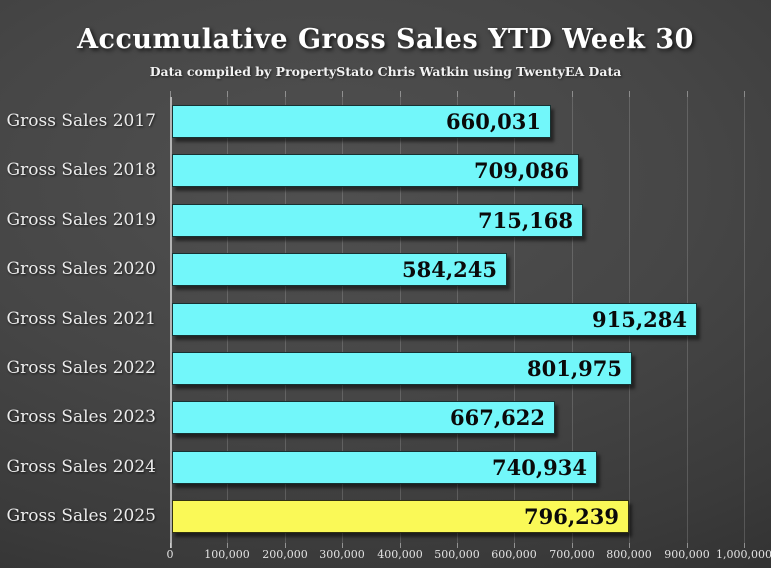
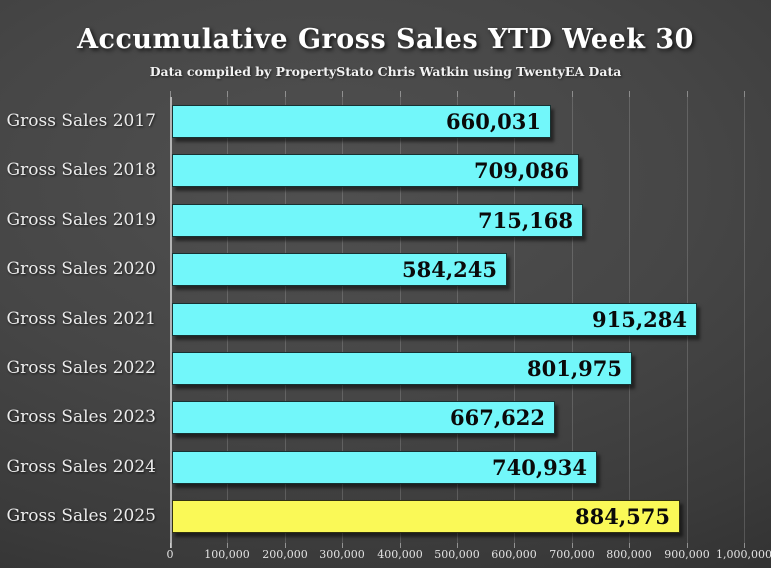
Gross Sales 2025: 796,239 -> 884,575
